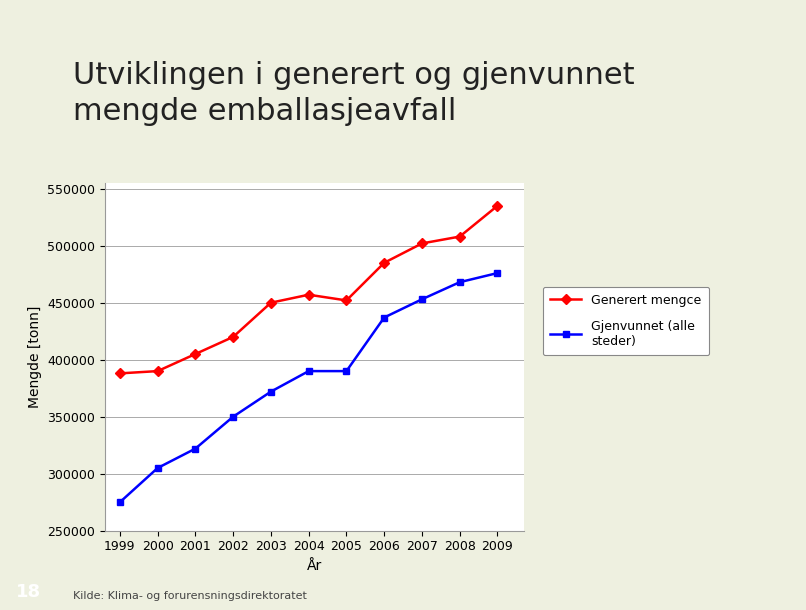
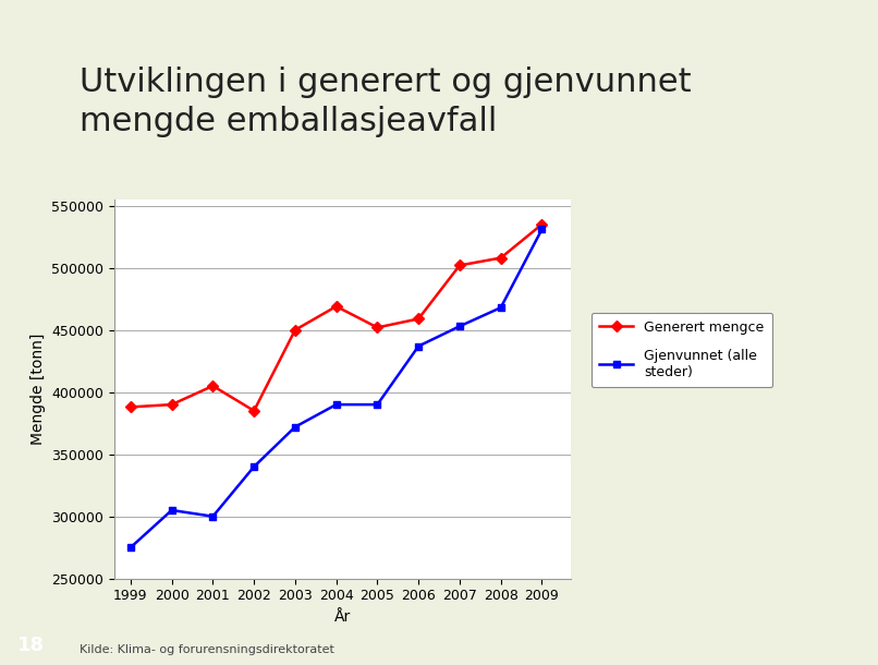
Gjenvunnet (alle steder)/2001: 322000 -> 300000
Generert mengce/2002: 420000 -> 385000
Gjenvunnet (alle steder)/2002: 350000 -> 340000
Generert mengce/2004: 457000 -> 469000
Generert mengce/2006: 485000 -> 459000
Gjenvunnet (alle steder)/2009: 476000 -> 531000
